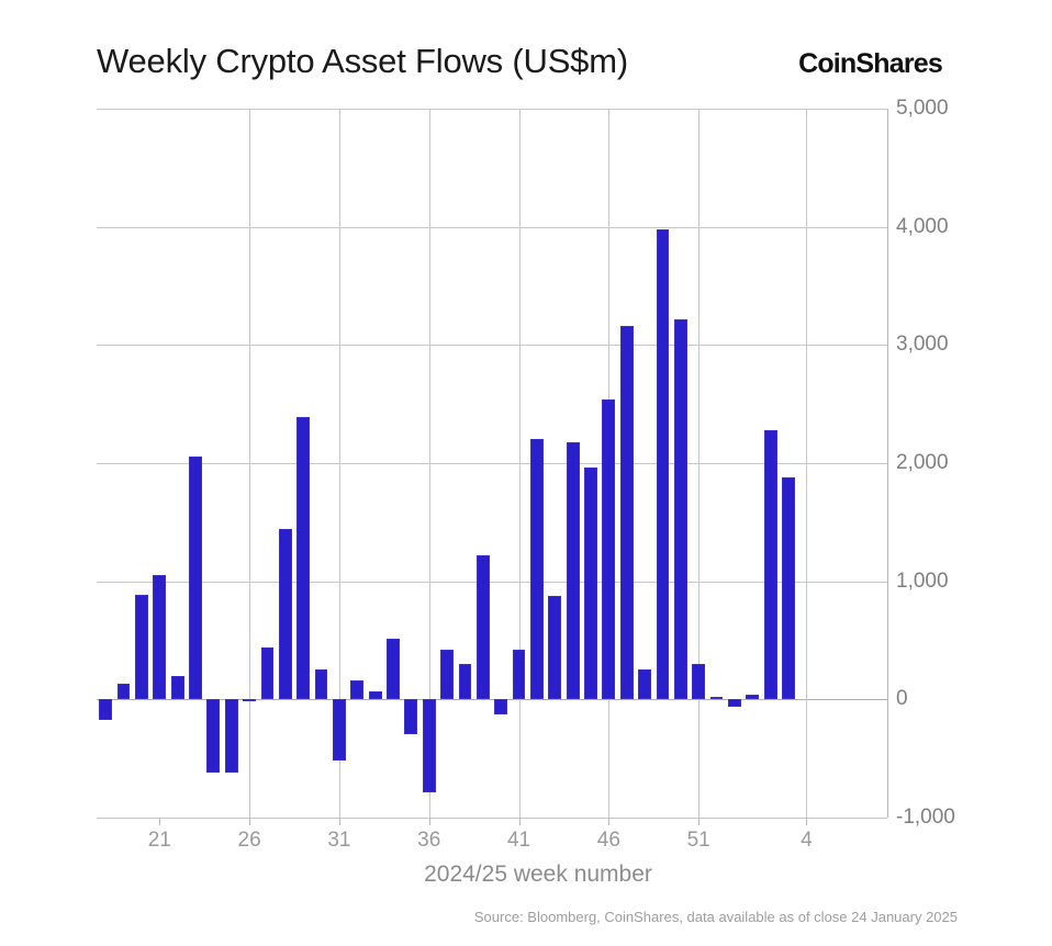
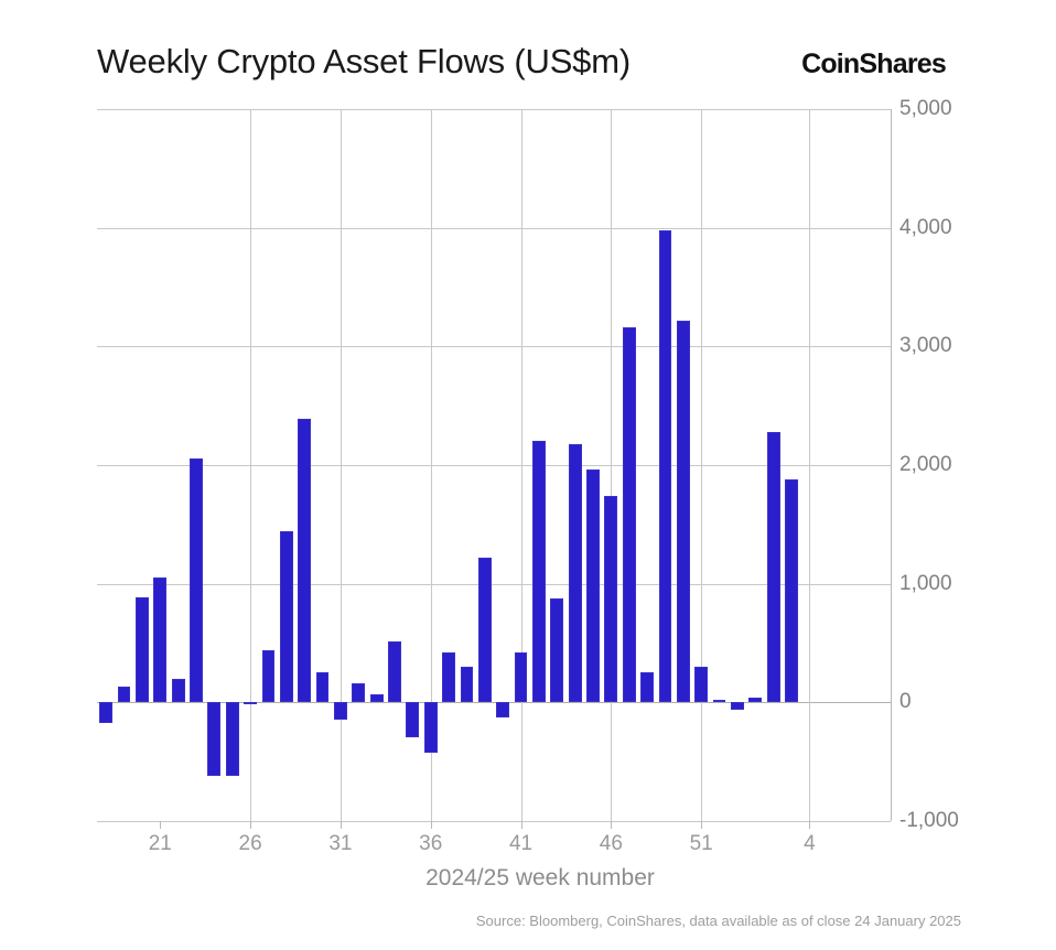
31: -520 -> -150
36: -790 -> -420
46: 2540 -> 1740
